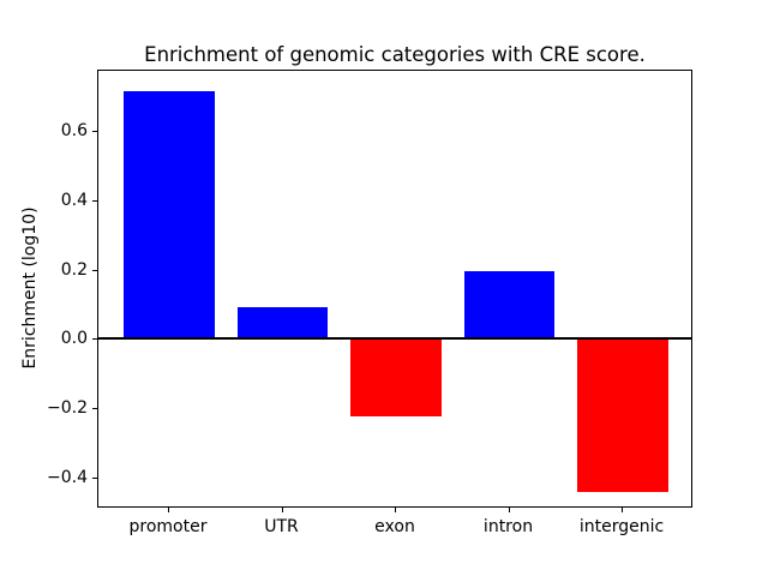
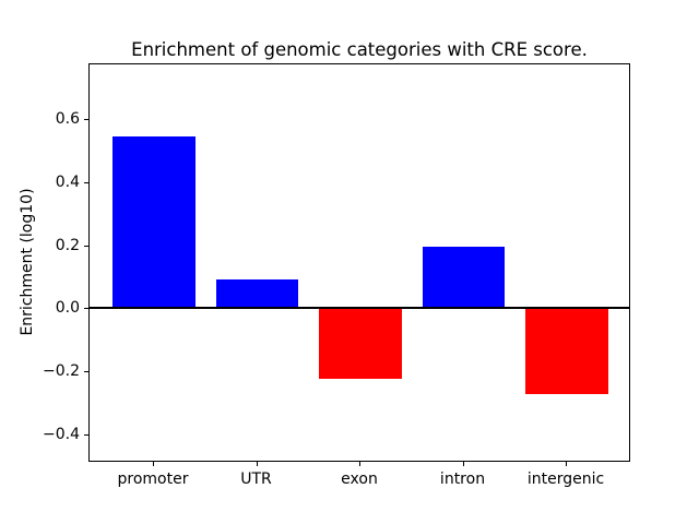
promoter: 0.72 -> 0.55
intergenic: -0.44 -> -0.27
